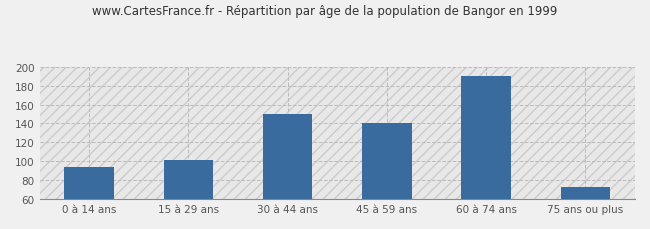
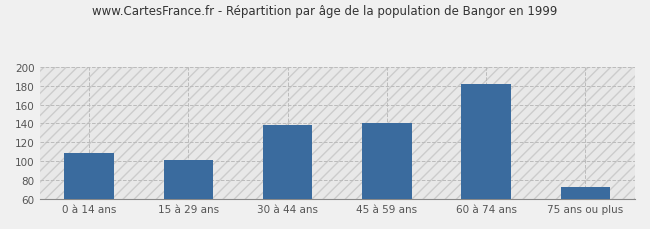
0 à 14 ans: 94 -> 109
30 à 44 ans: 150 -> 138
60 à 74 ans: 190 -> 182
